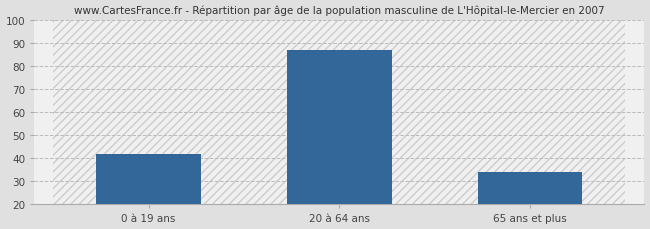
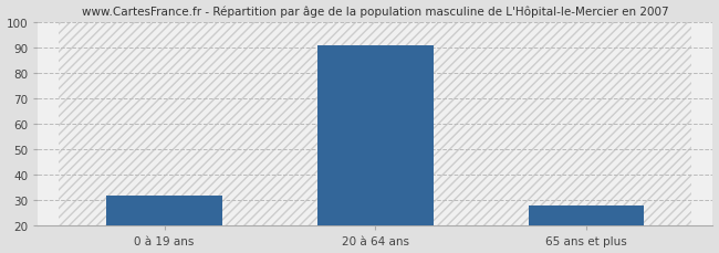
0 à 19 ans: 42 -> 32
20 à 64 ans: 87 -> 91
65 ans et plus: 34 -> 28
